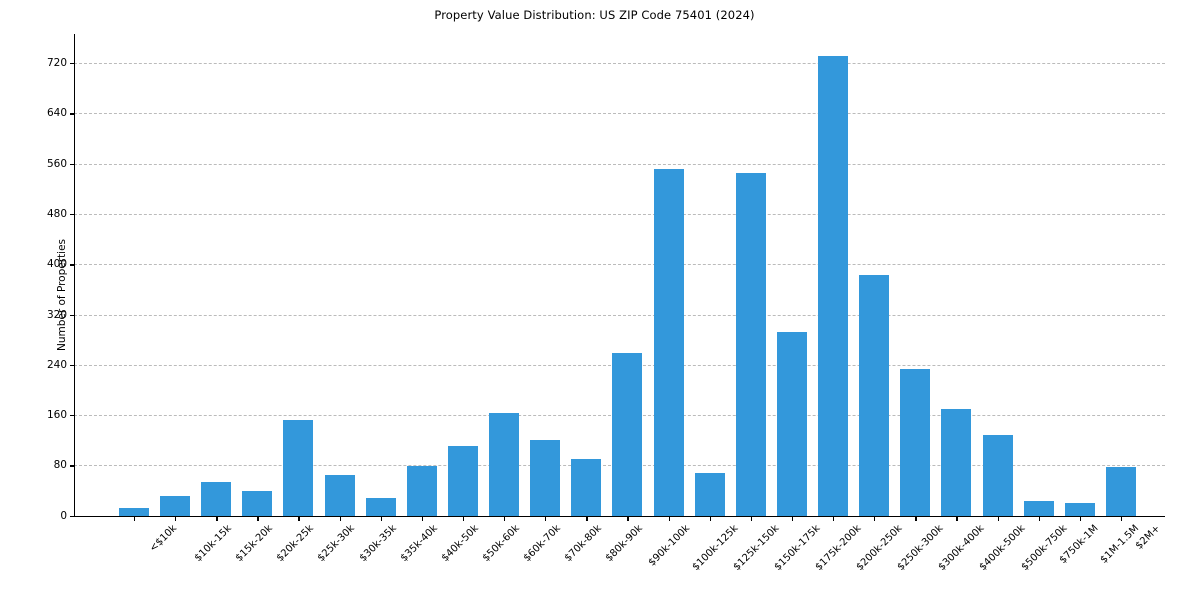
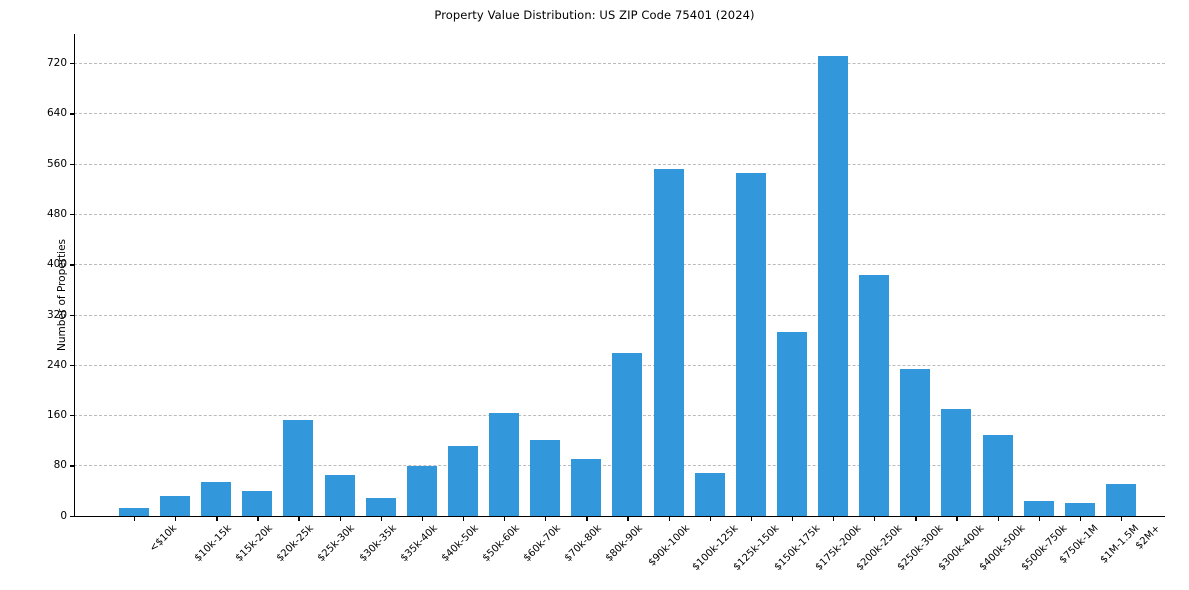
$2M+: 80 -> 50
